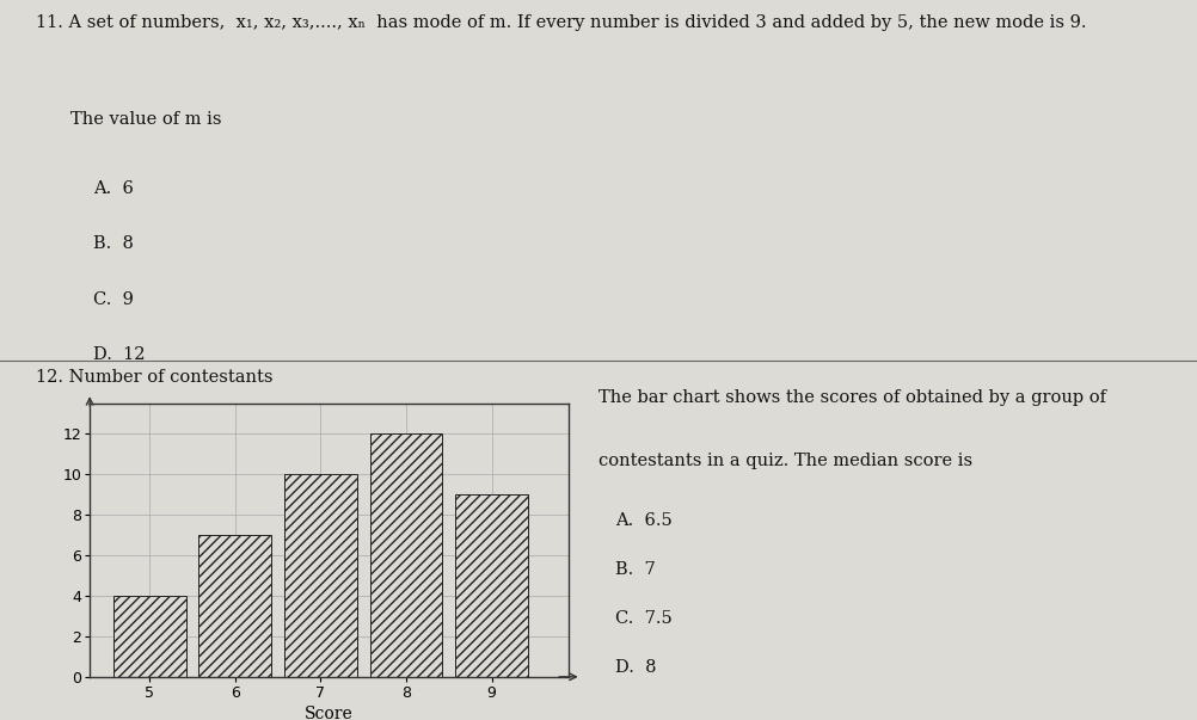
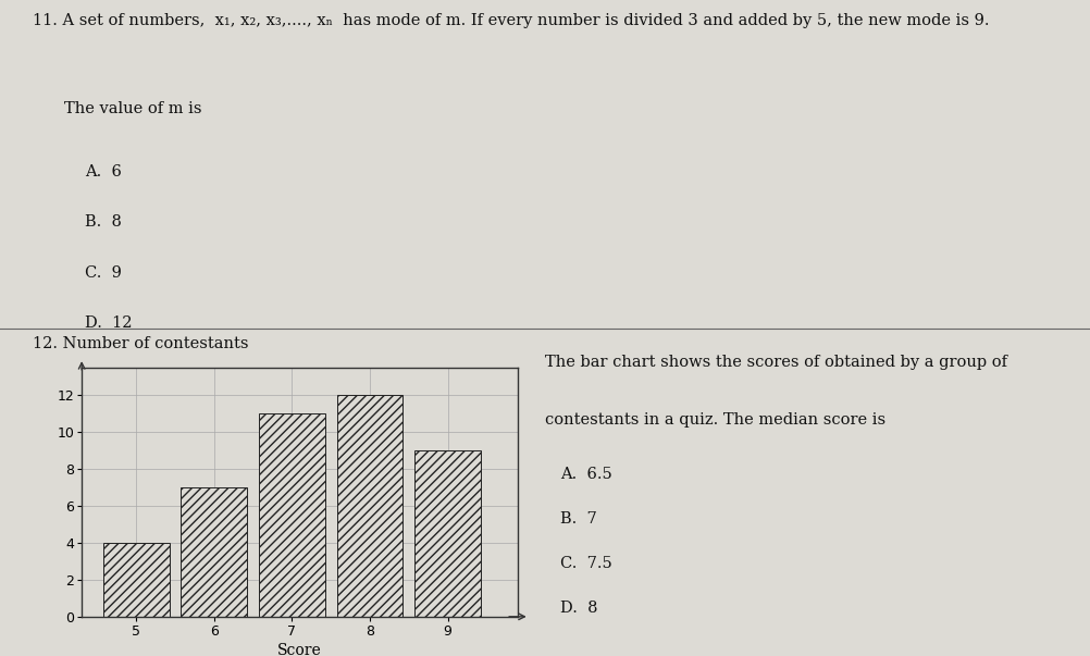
7: 10 -> 11
